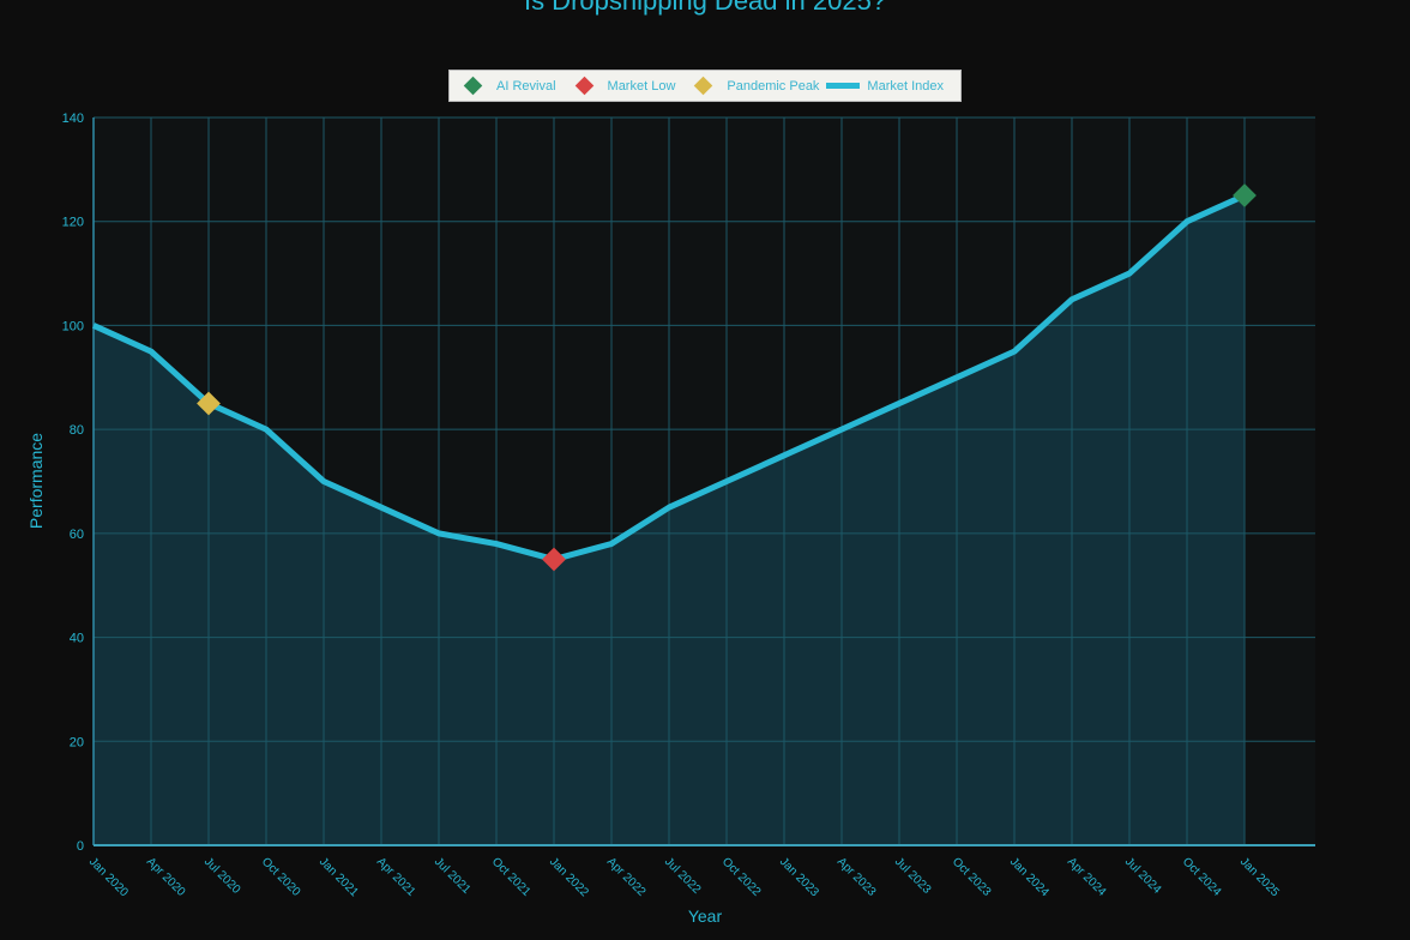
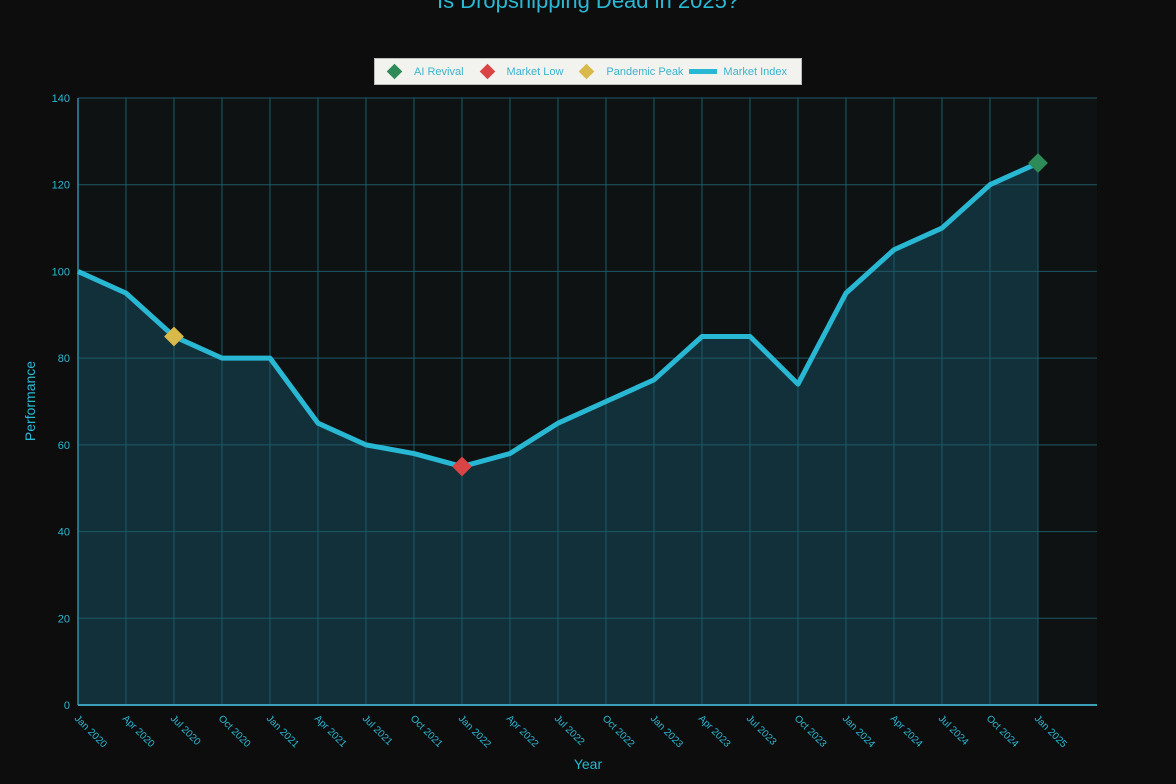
Jan 2021: 70 -> 80
Apr 2023: 80 -> 85
Oct 2023: 90 -> 74
